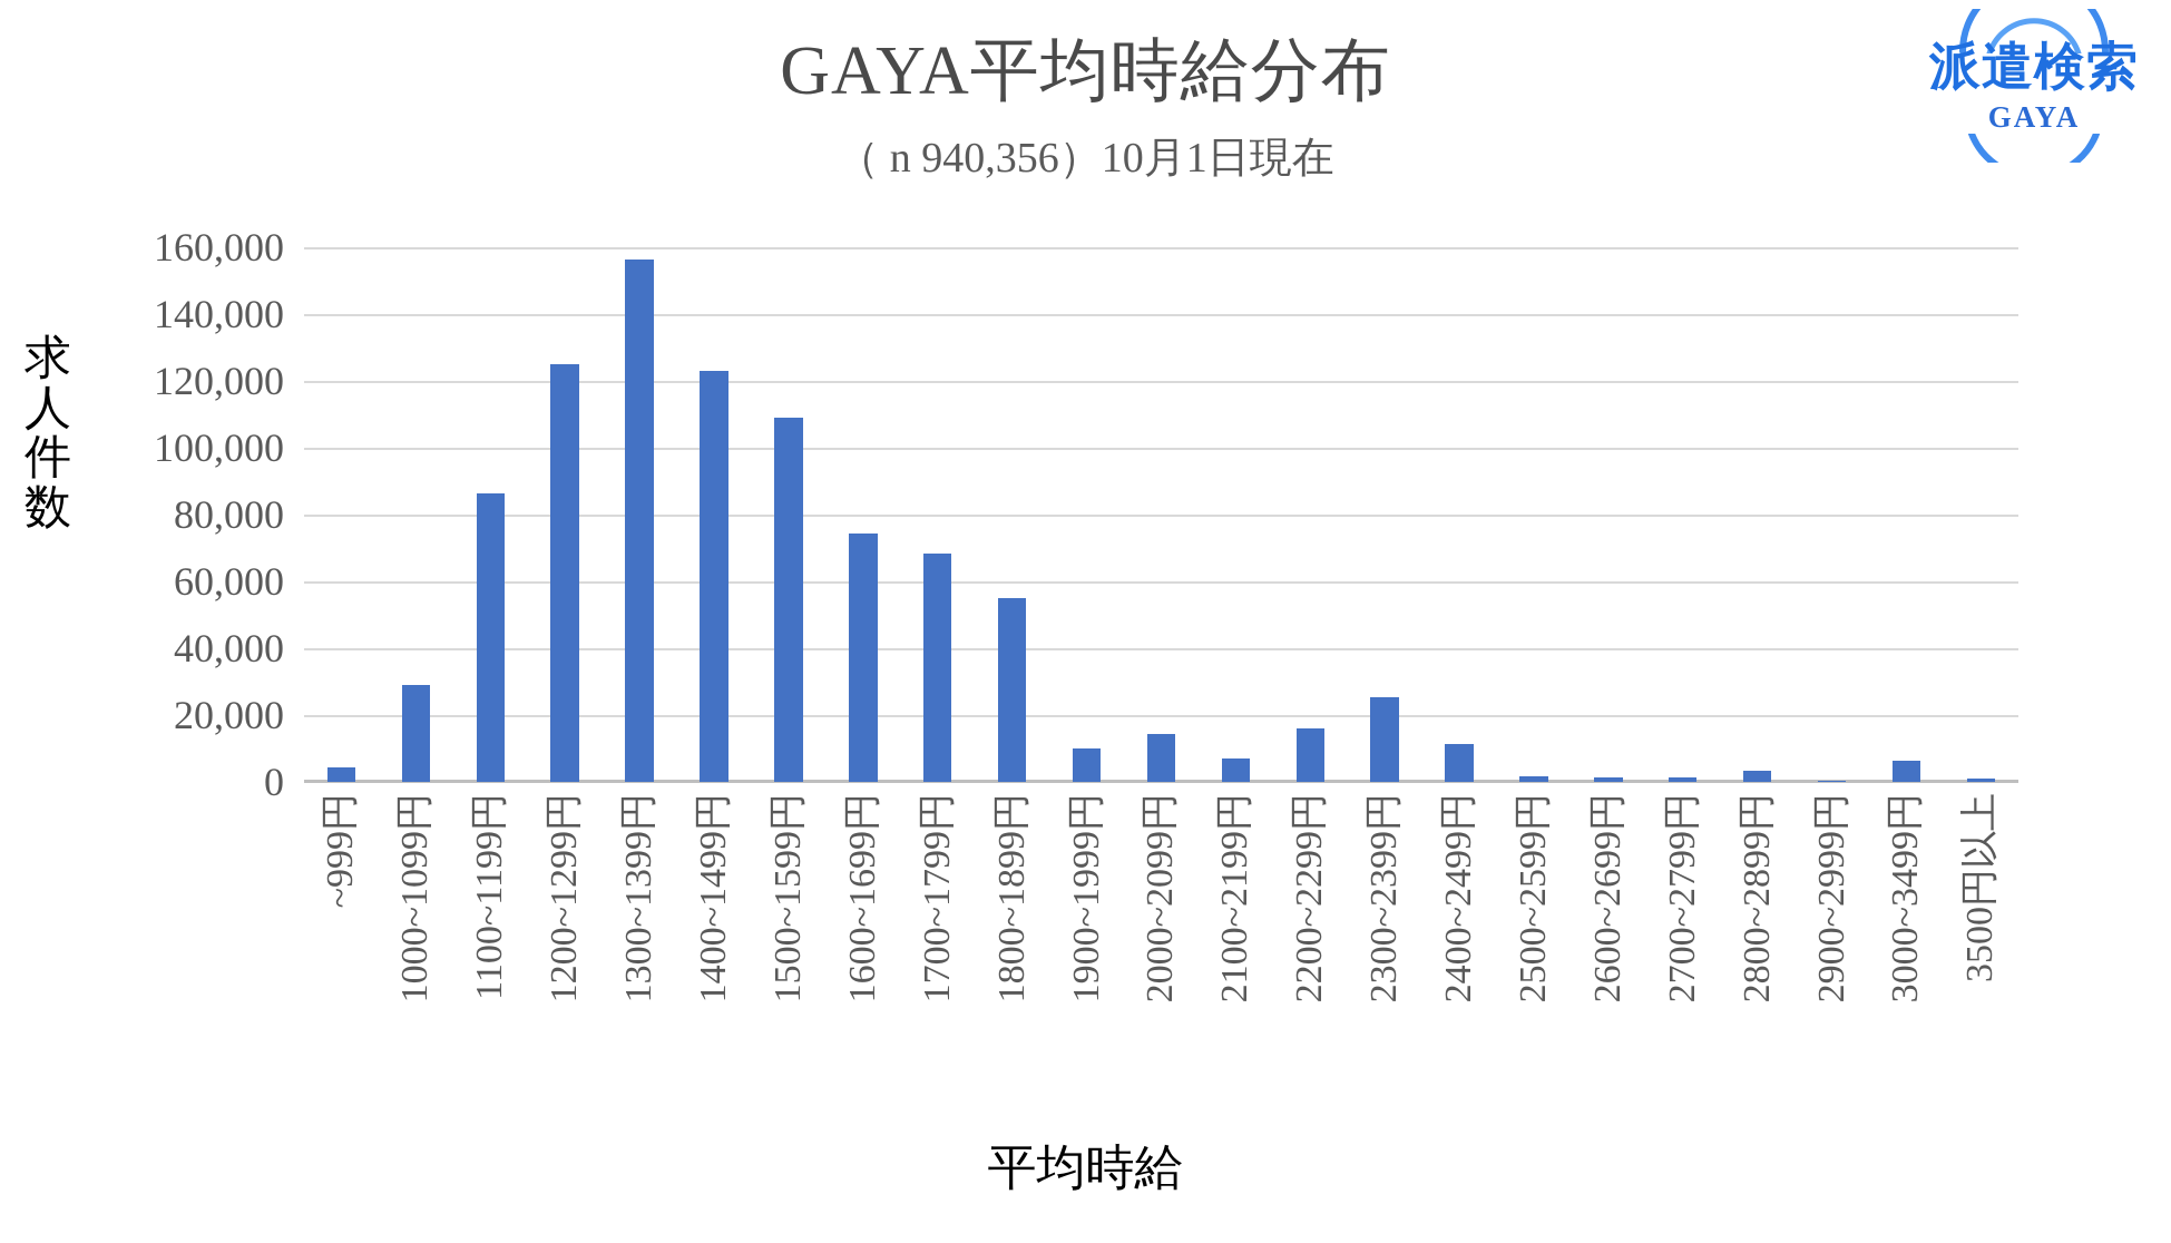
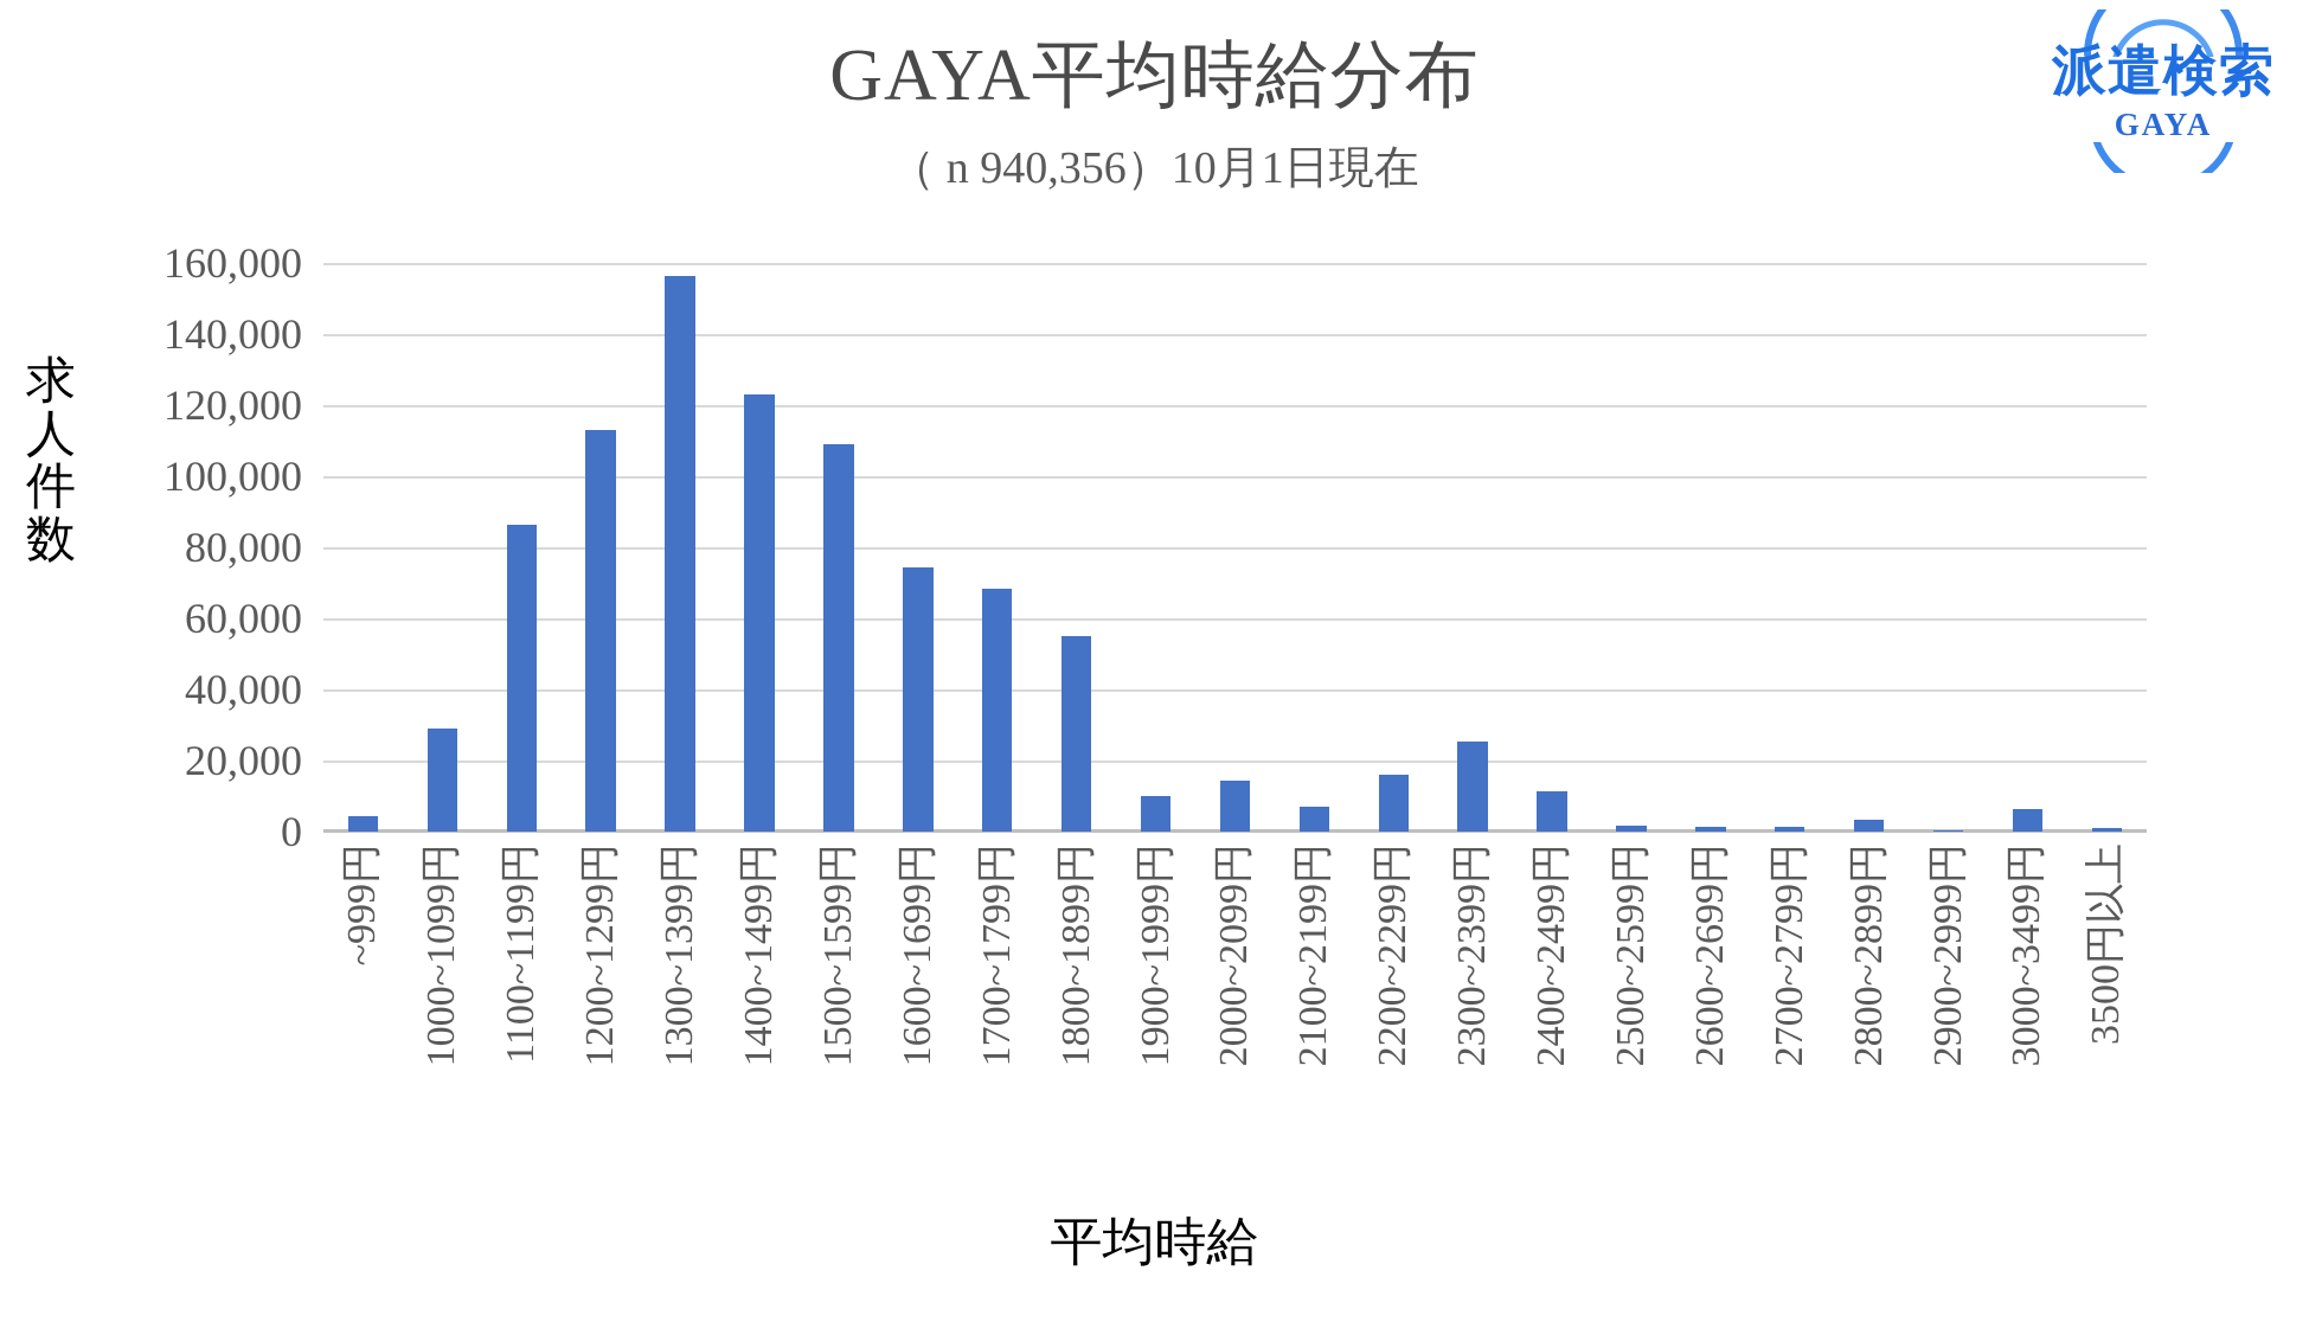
1200~1299円: 125000 -> 113000
